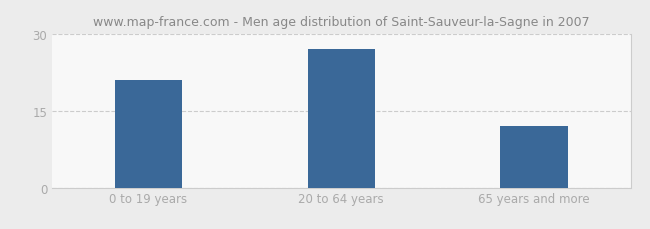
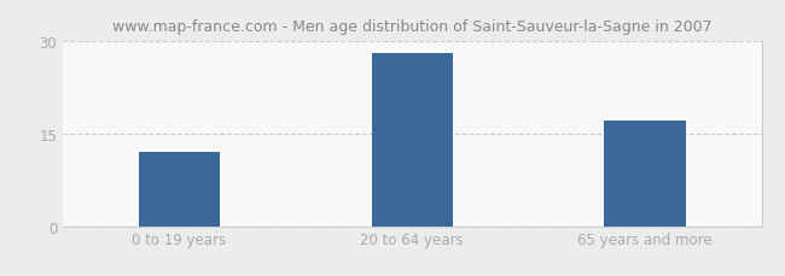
0 to 19 years: 21 -> 12
20 to 64 years: 27 -> 28
65 years and more: 12 -> 17
